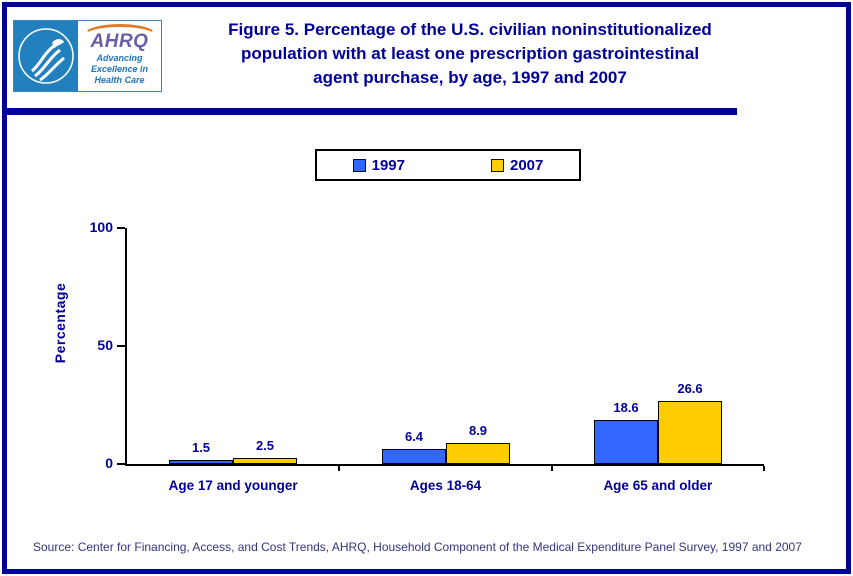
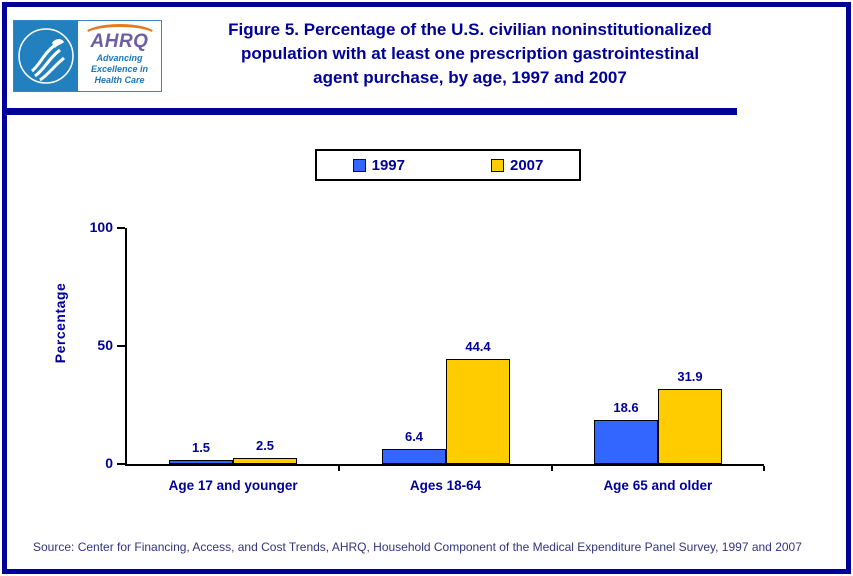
2007/Ages 18-64: 8.9 -> 44.4
2007/Age 65 and older: 26.6 -> 31.9
